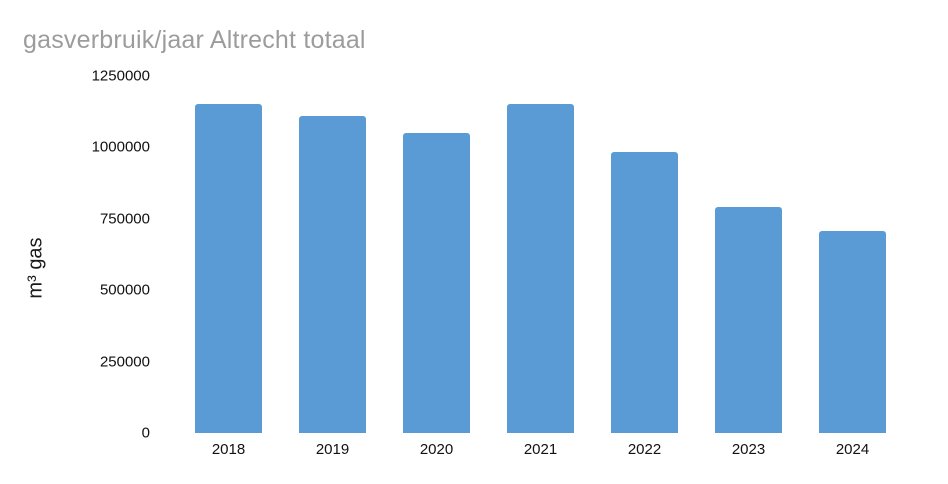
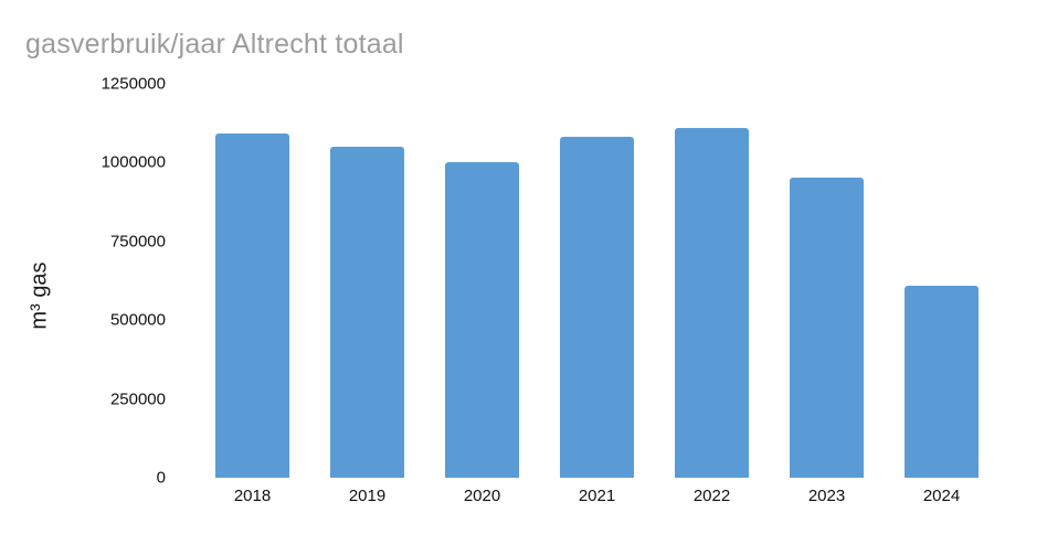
2018: 1150000 -> 1090000
2019: 1110000 -> 1050000
2020: 1050000 -> 1000000
2021: 1150000 -> 1080000
2022: 980000 -> 1110000
2023: 790000 -> 950000
2024: 700000 -> 610000
